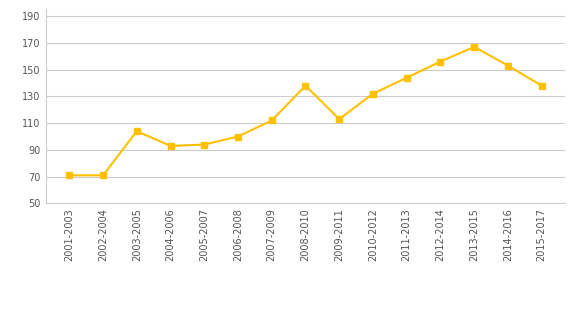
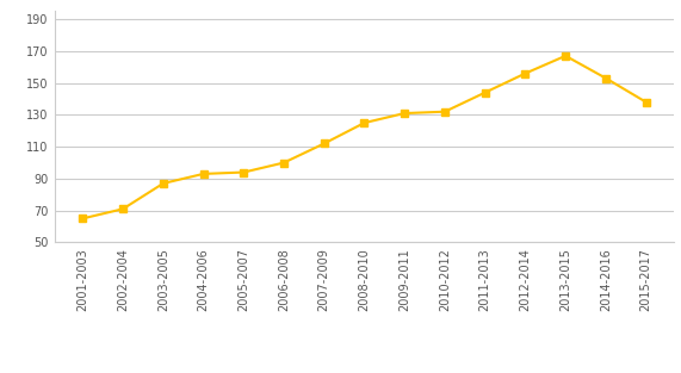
2001-2003: 71 -> 65
2003-2005: 104 -> 87
2008-2010: 138 -> 125
2009-2011: 113 -> 131
